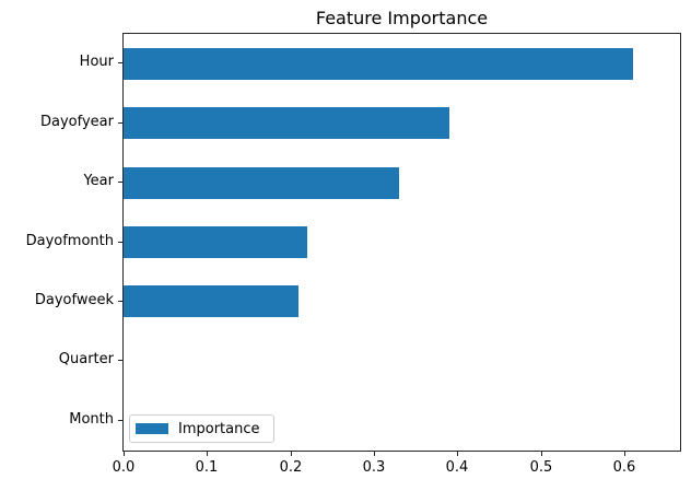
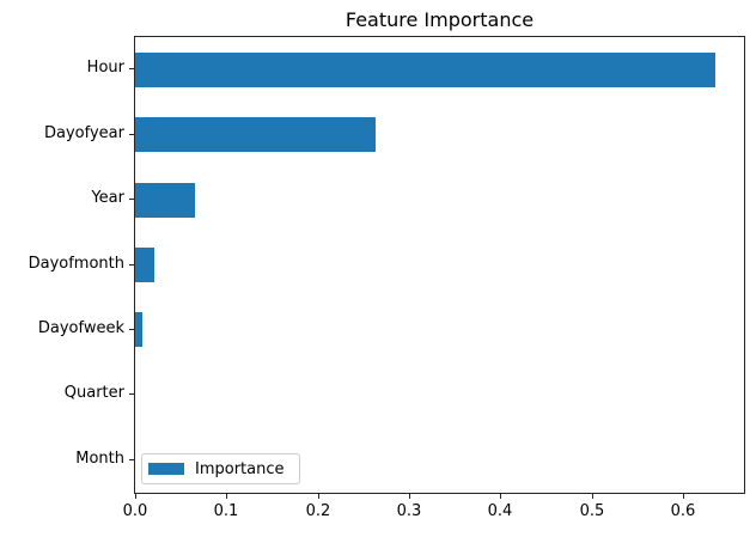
Hour: 0.61 -> 0.64
Dayofyear: 0.39 -> 0.26
Year: 0.33 -> 0.07
Dayofmonth: 0.22 -> 0.02
Dayofweek: 0.21 -> 0.01
